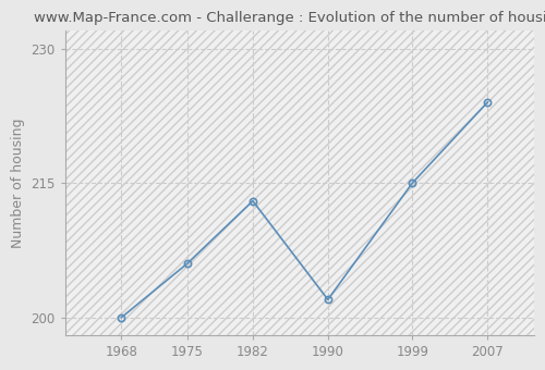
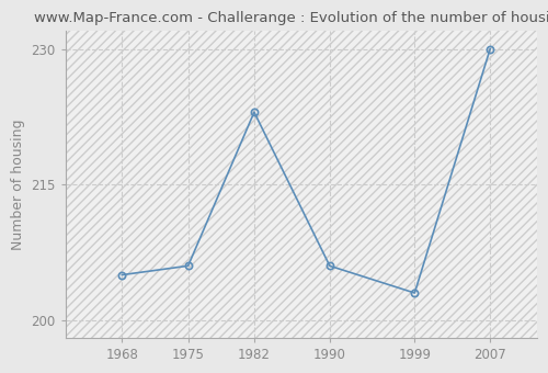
1968: 200 -> 205
1982: 213 -> 223
1990: 202 -> 206
1999: 215 -> 203
2007: 224 -> 230
